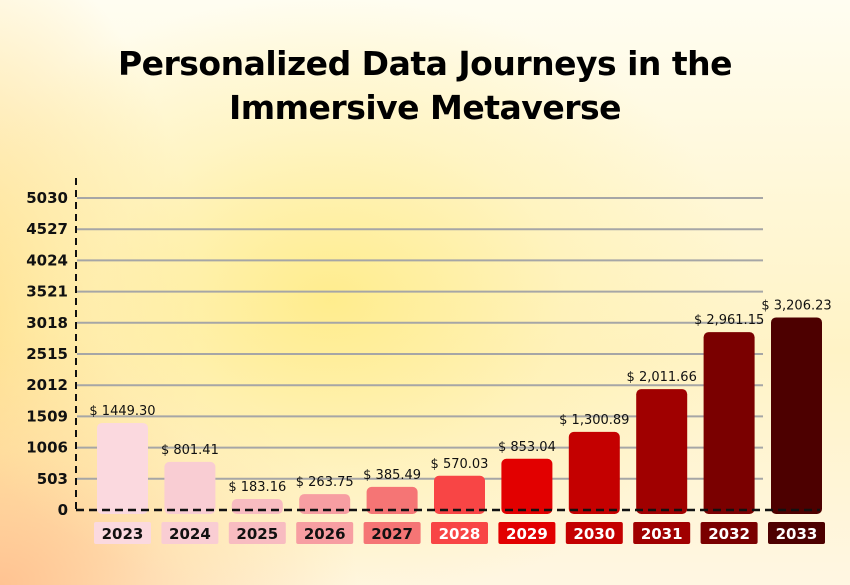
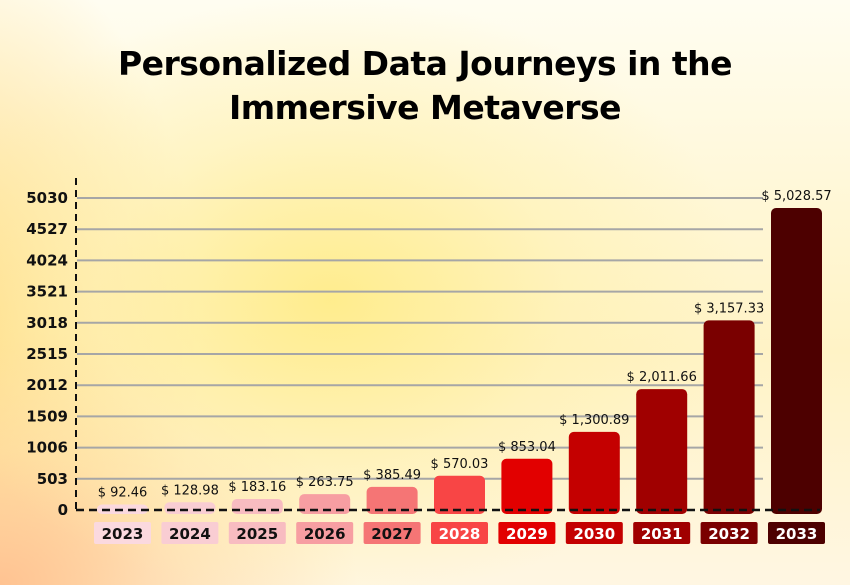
2023: 1449.30 -> 92.46
2024: 801.41 -> 128.98
2032: 2,961.15 -> 3,157.33
2033: 3,206.23 -> 5,028.57
